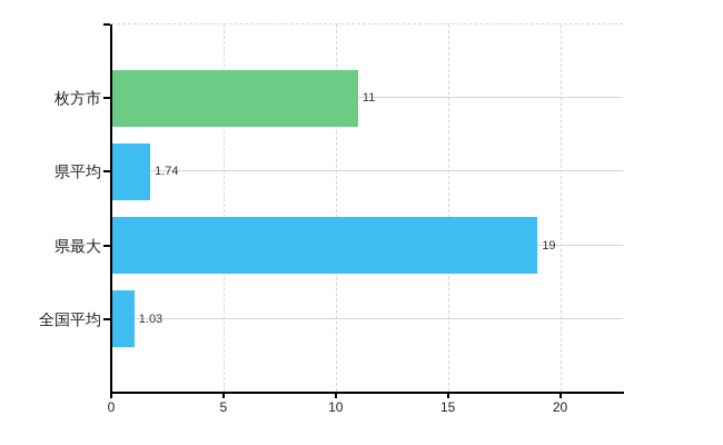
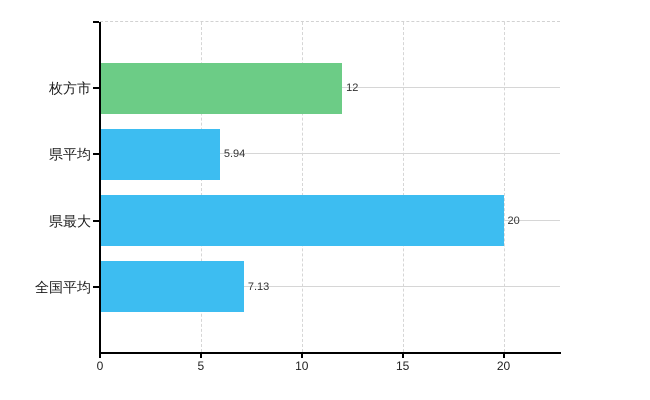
枚方市: 11 -> 12
県平均: 1.74 -> 5.94
県最大: 19 -> 20
全国平均: 1.03 -> 7.13
